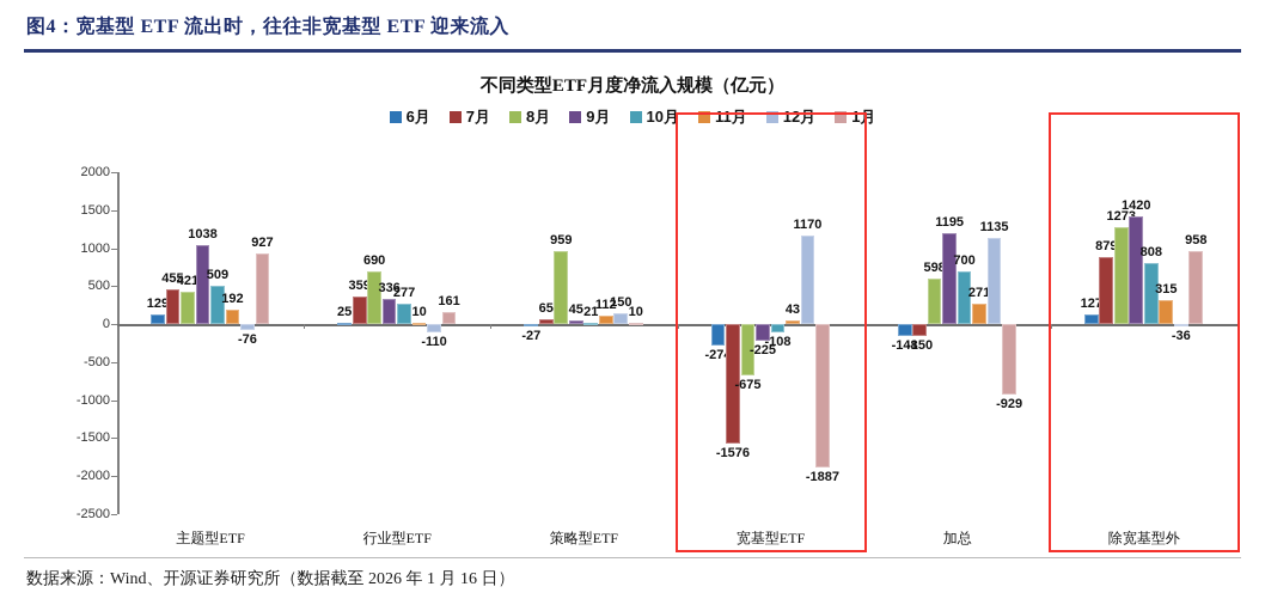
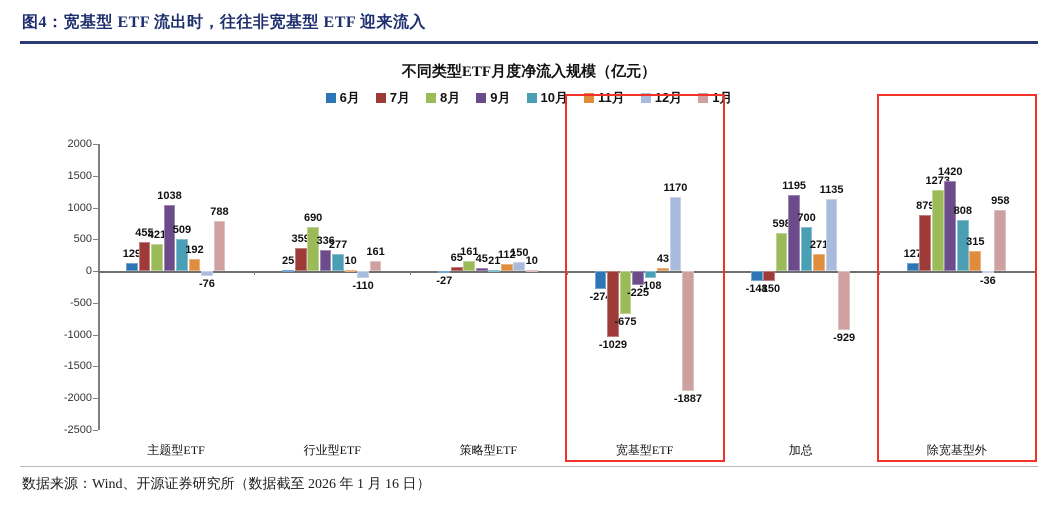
1月/主题型ETF: 927 -> 788
8月/策略型ETF: 959 -> 161
7月/宽基型ETF: -1576 -> -1029
